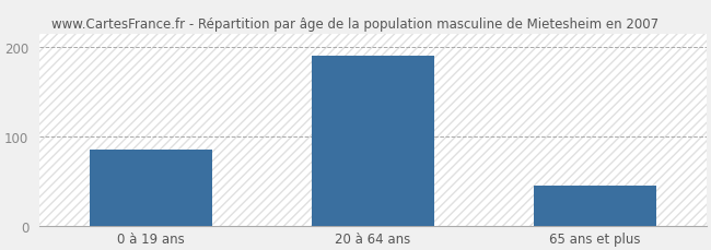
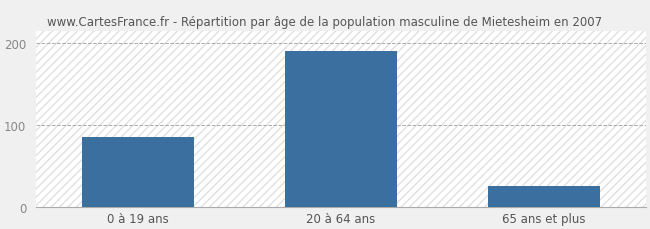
65 ans et plus: 45 -> 26
